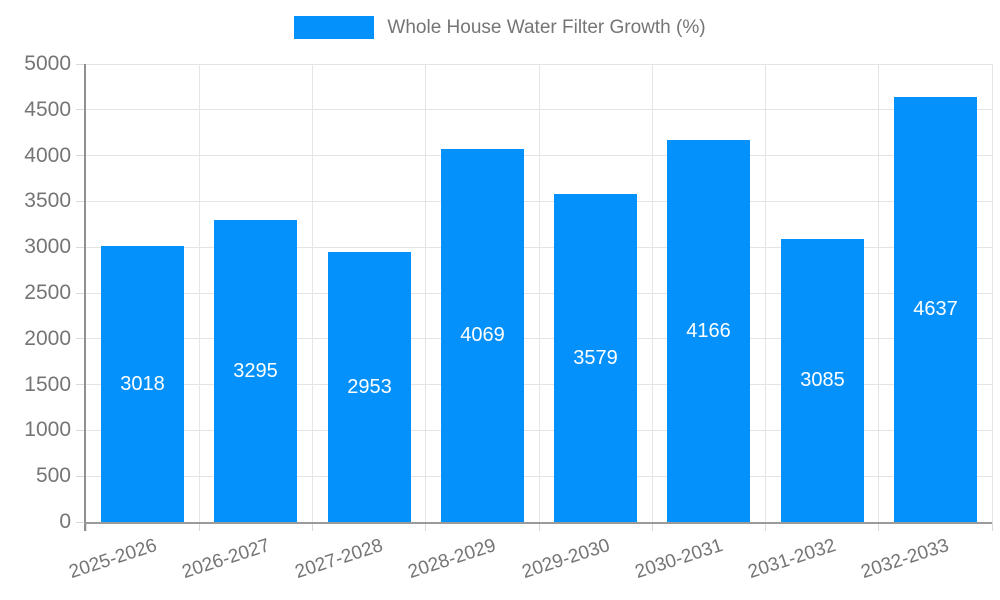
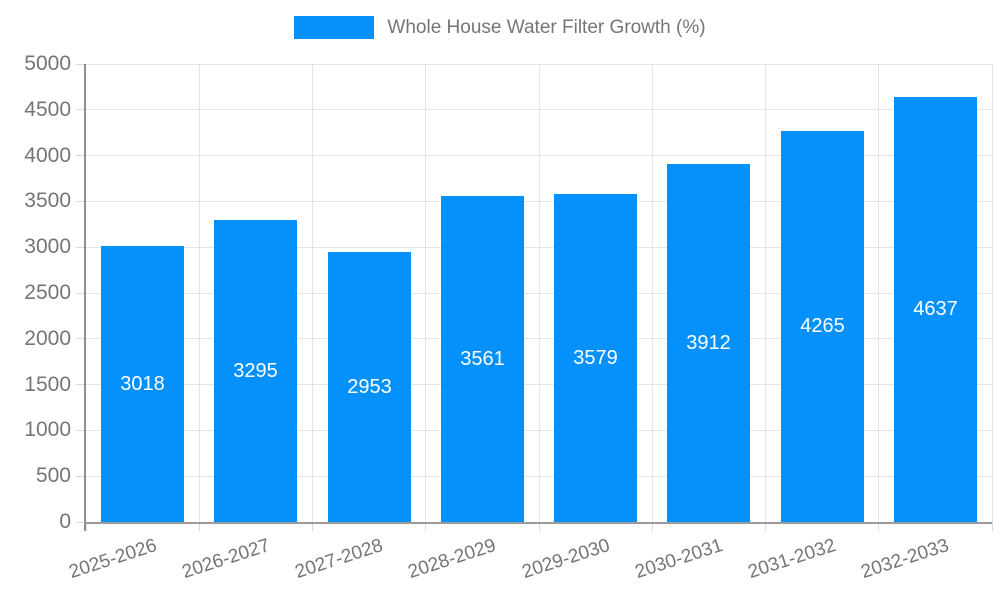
2028-2029: 4069 -> 3561
2030-2031: 4166 -> 3912
2031-2032: 3085 -> 4265
